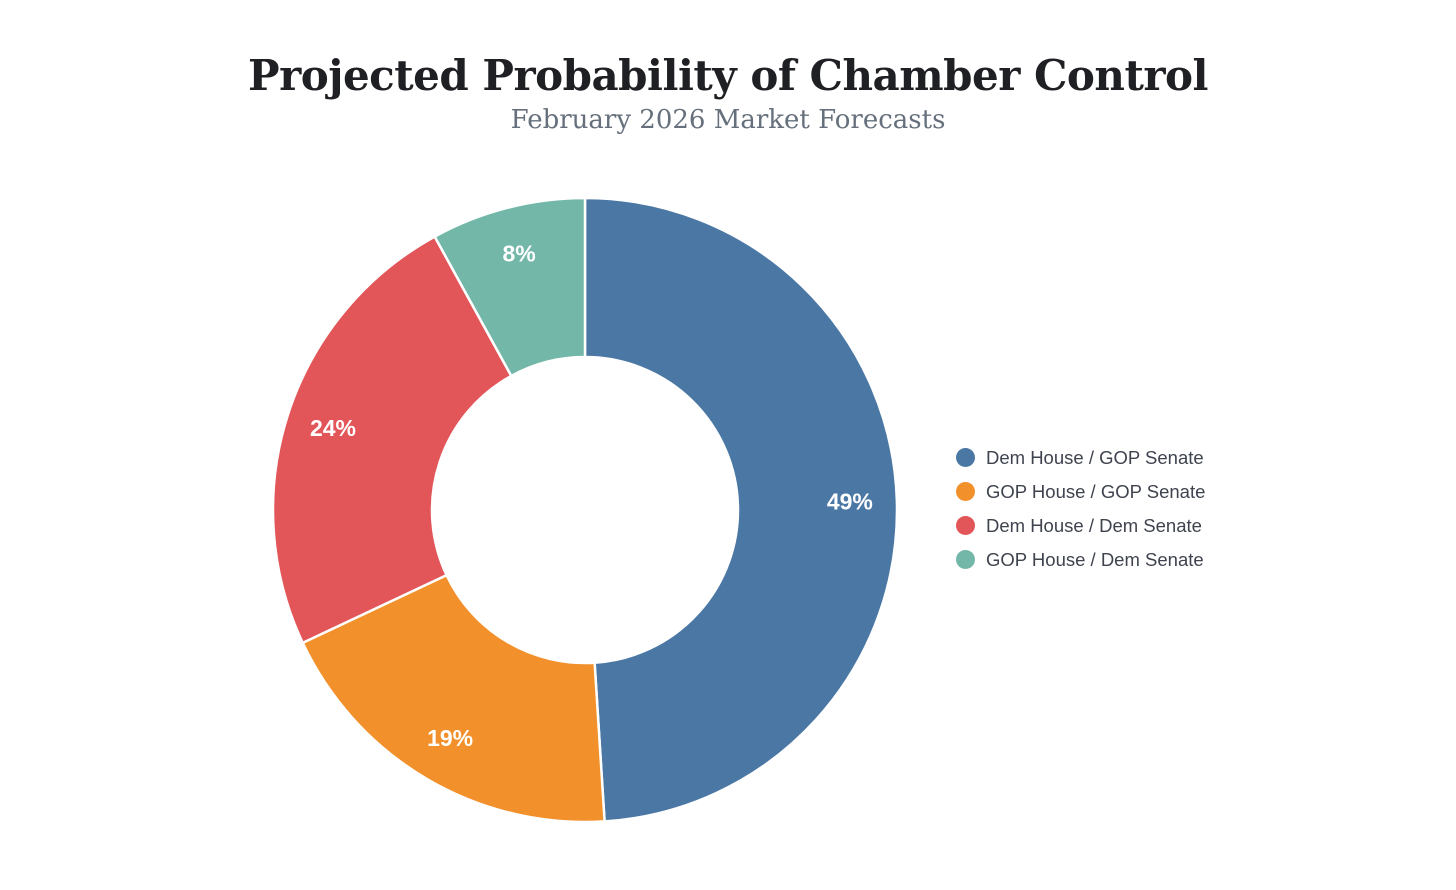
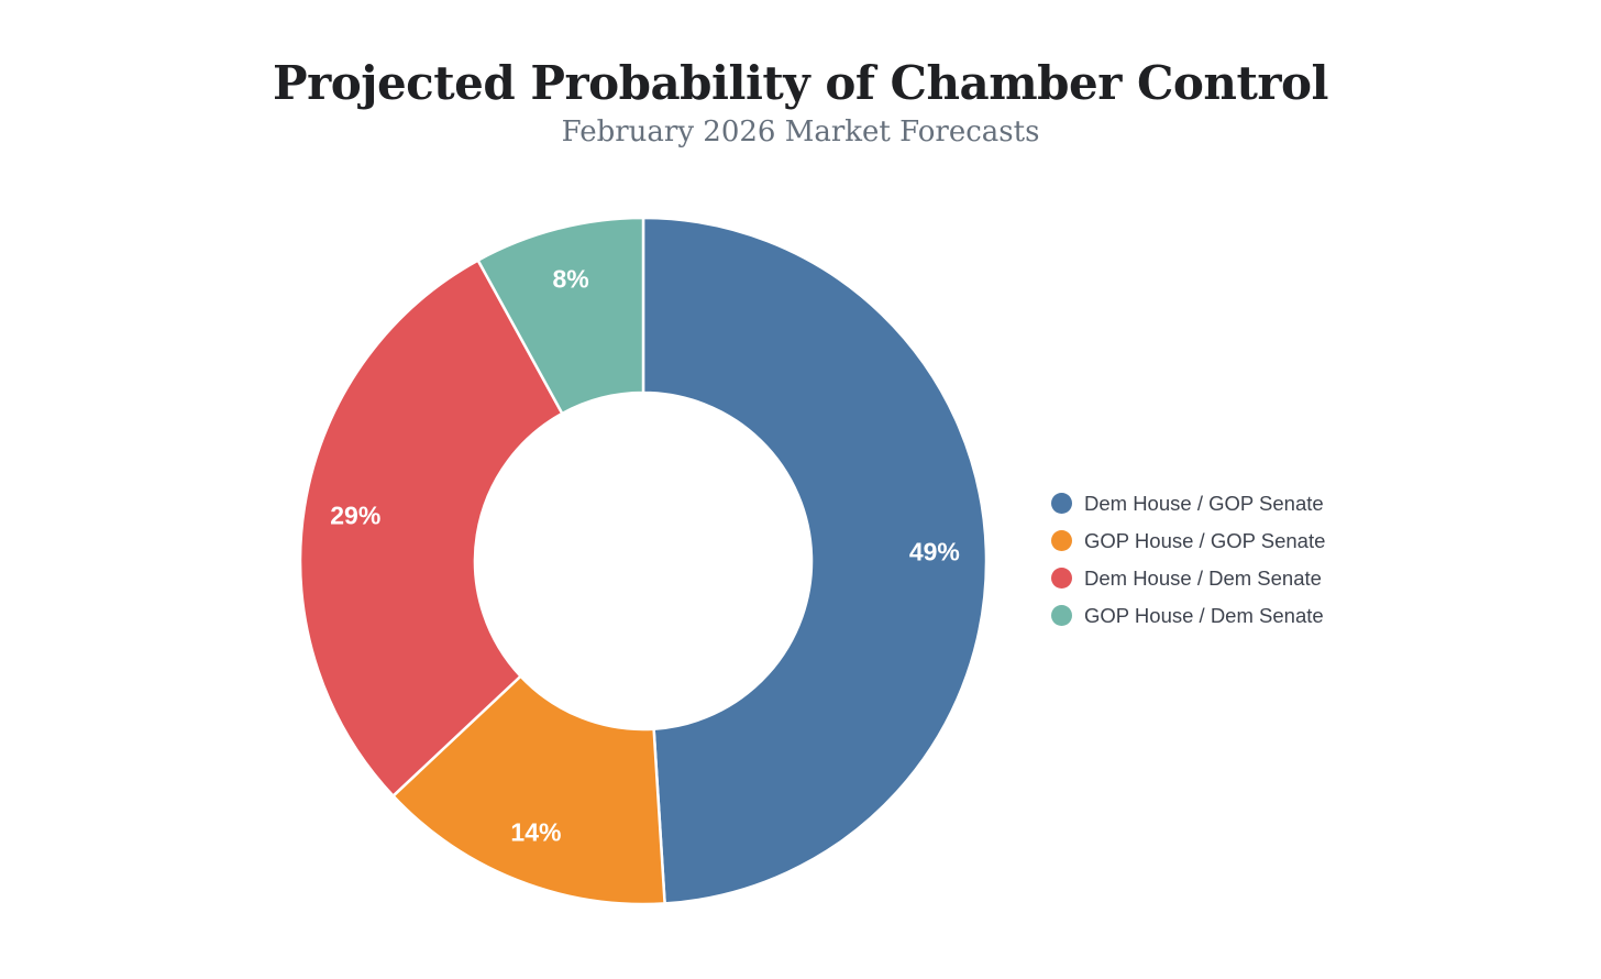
GOP House / GOP Senate: 19% -> 14%
Dem House / Dem Senate: 24% -> 29%
